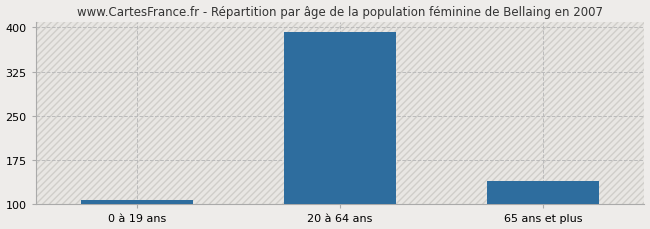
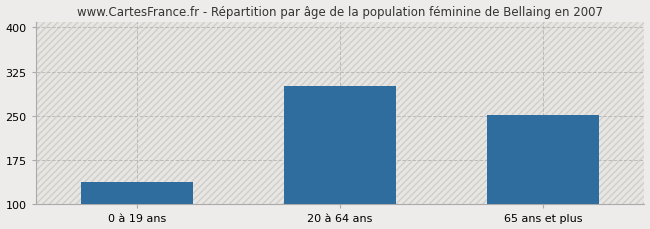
0 à 19 ans: 108 -> 138
20 à 64 ans: 392 -> 300
65 ans et plus: 140 -> 252
